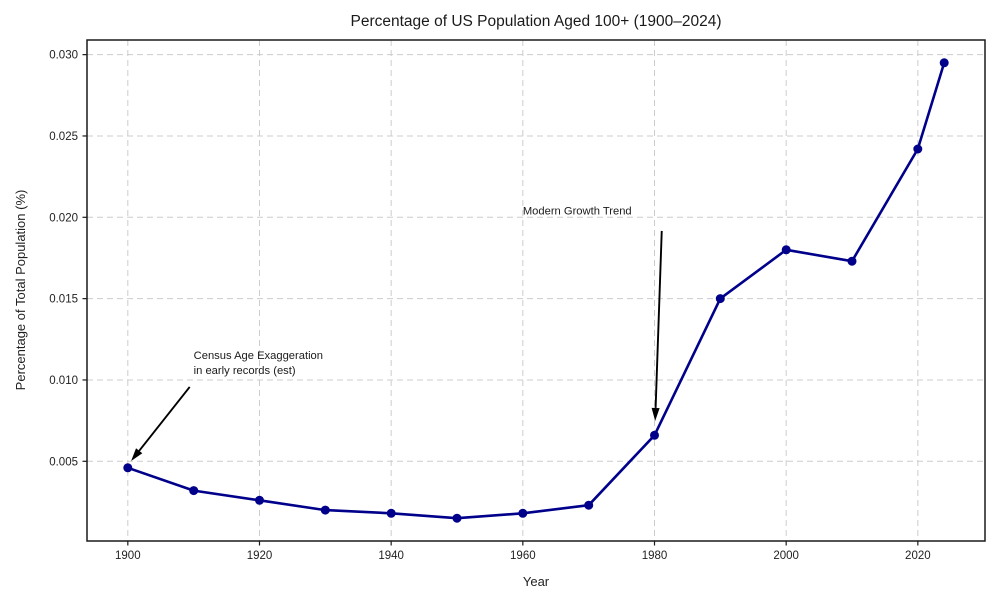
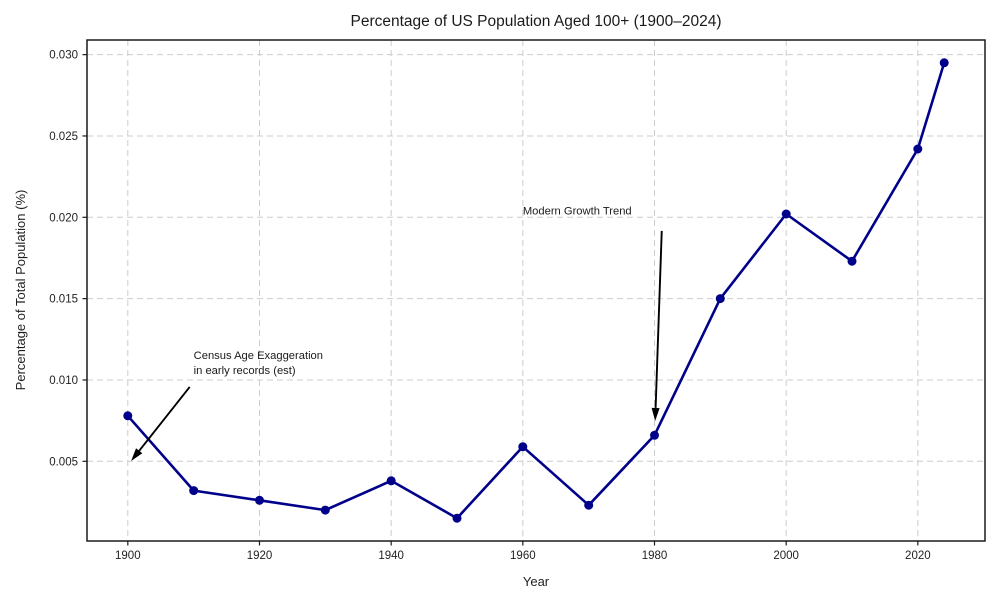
1900: 0.0046 -> 0.0078
1940: 0.0018 -> 0.0038
1960: 0.0018 -> 0.0059
2000: 0.0180 -> 0.0202
